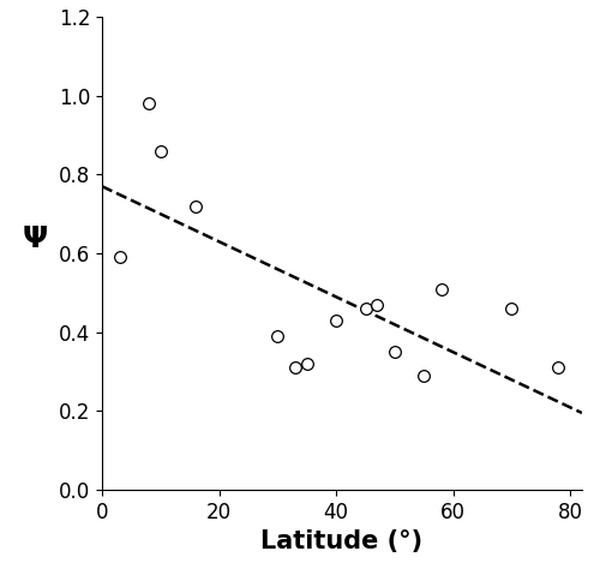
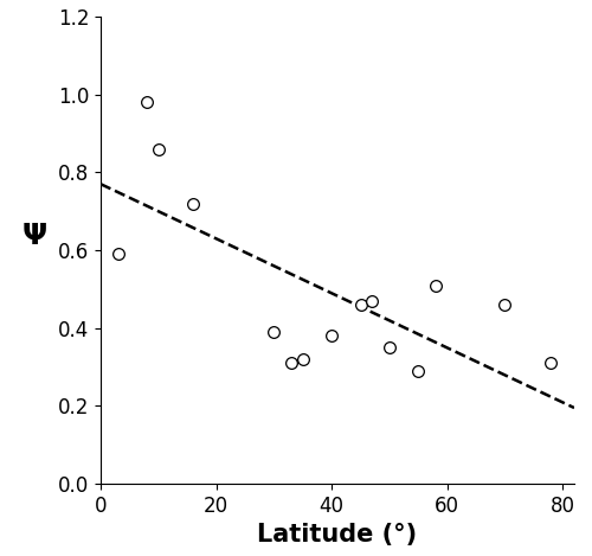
40: 0.43 -> 0.38
